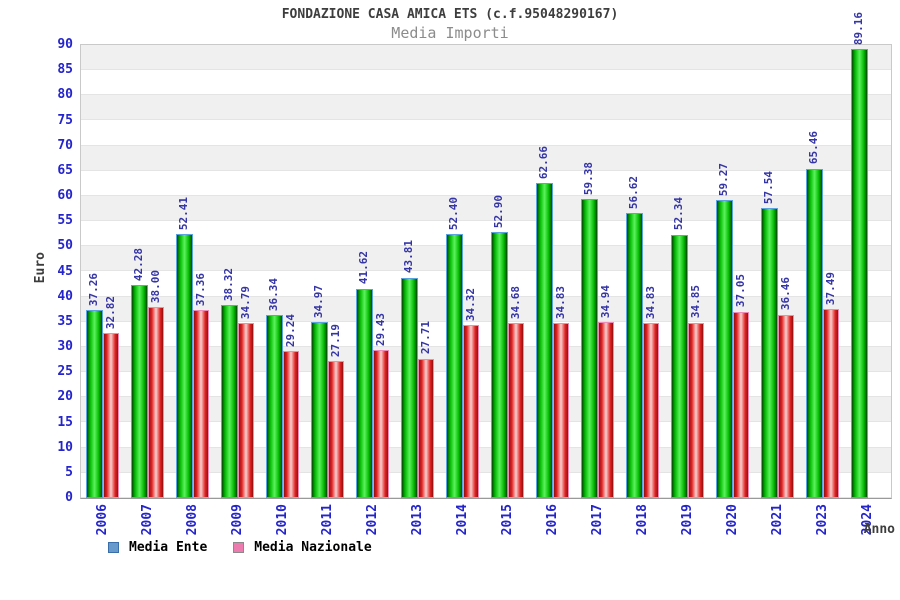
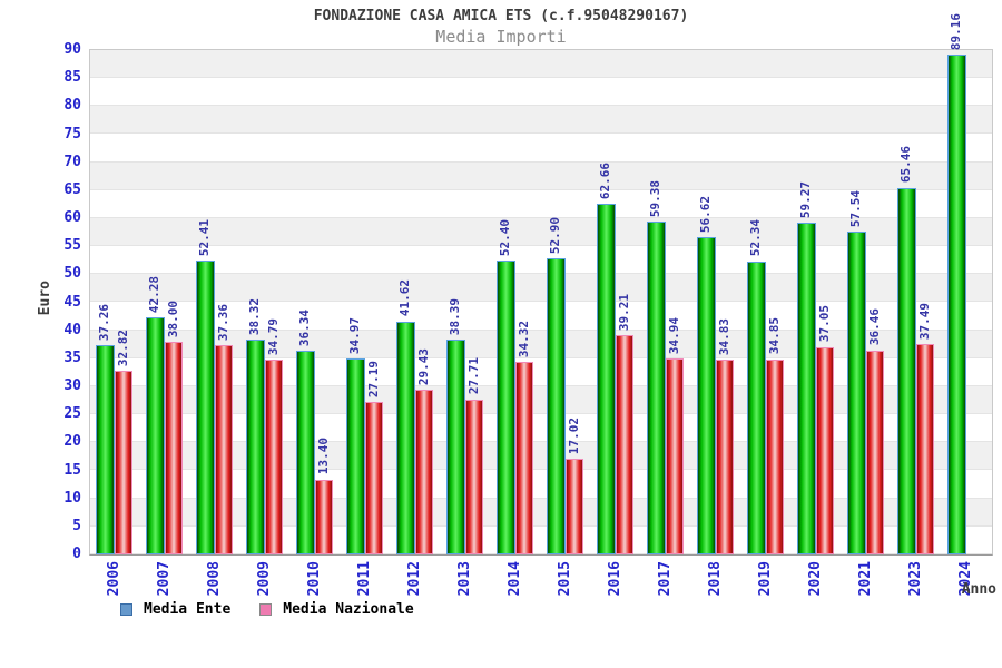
Media Nazionale/2010: 29.24 -> 13.40
Media Ente/2013: 43.81 -> 38.39
Media Nazionale/2015: 34.68 -> 17.02
Media Nazionale/2016: 34.83 -> 39.21
